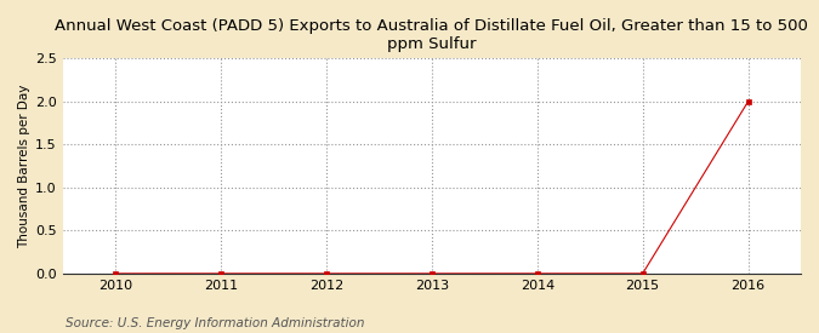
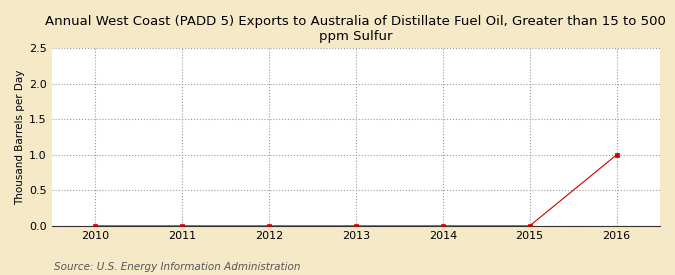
2016: 2 -> 1
